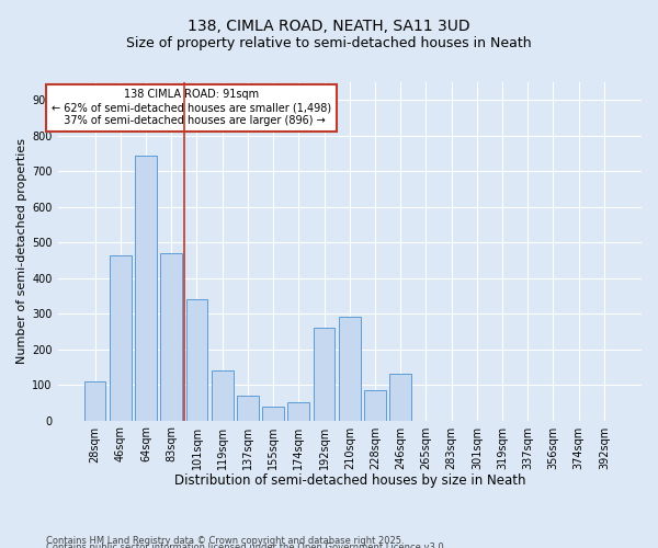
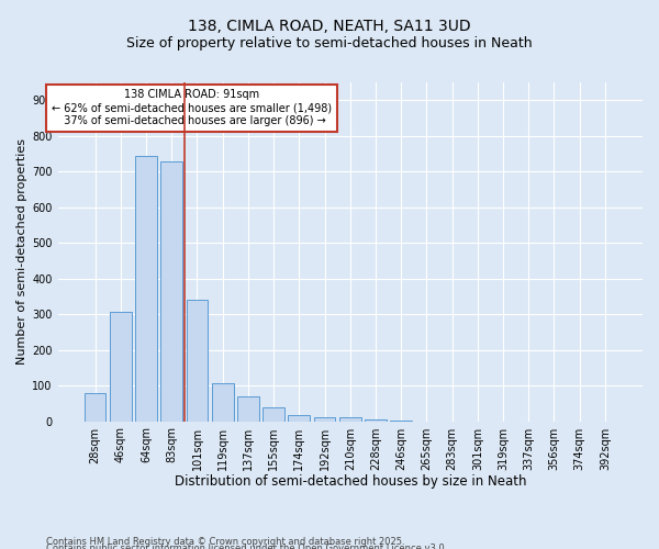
28sqm: 110 -> 80
46sqm: 465 -> 307
83sqm: 470 -> 728
119sqm: 140 -> 108
174sqm: 50 -> 16
192sqm: 260 -> 12
210sqm: 290 -> 12
228sqm: 85 -> 5
246sqm: 130 -> 2
